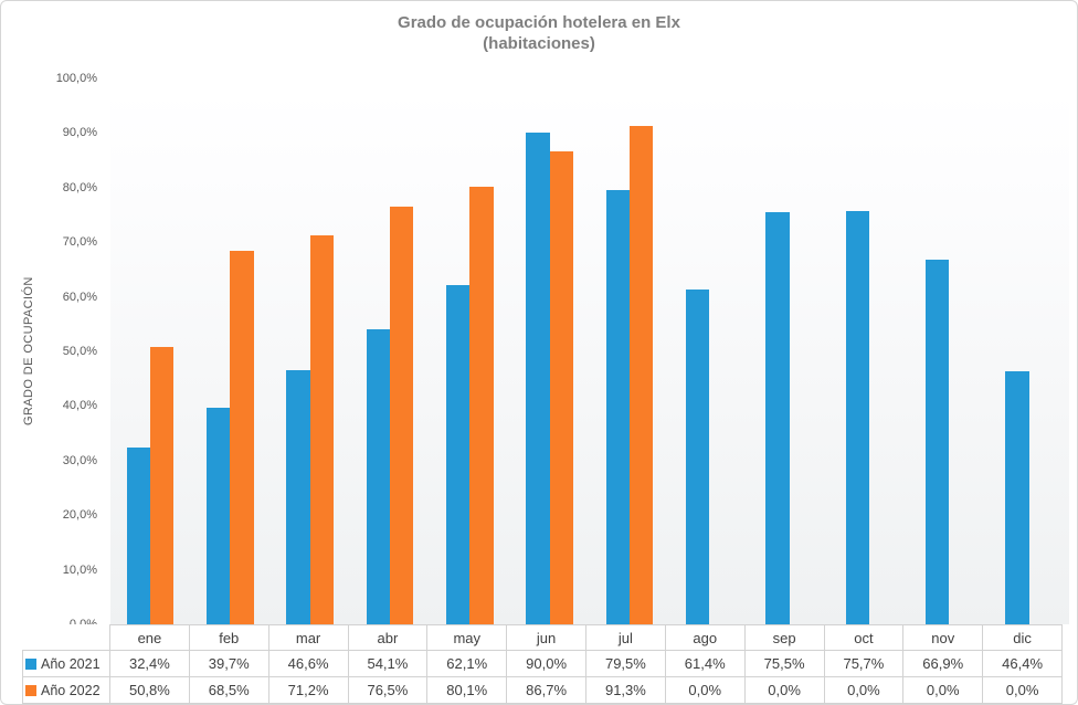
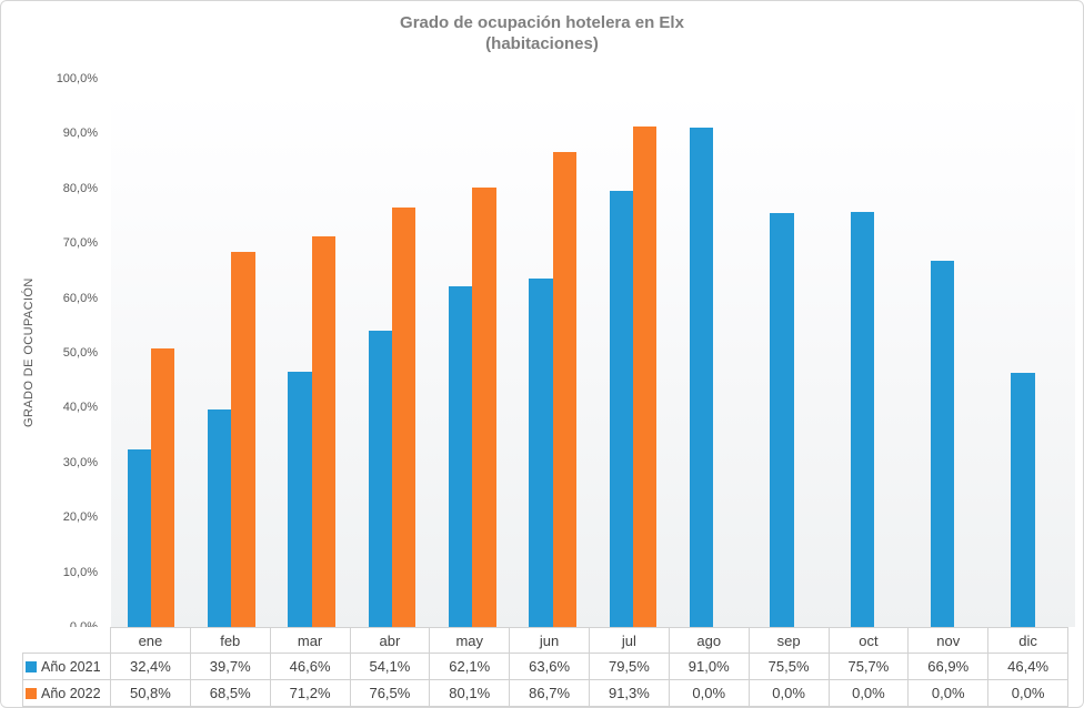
Año 2021/jun: 90,0% -> 63,6%
Año 2021/ago: 61,4% -> 91,0%
